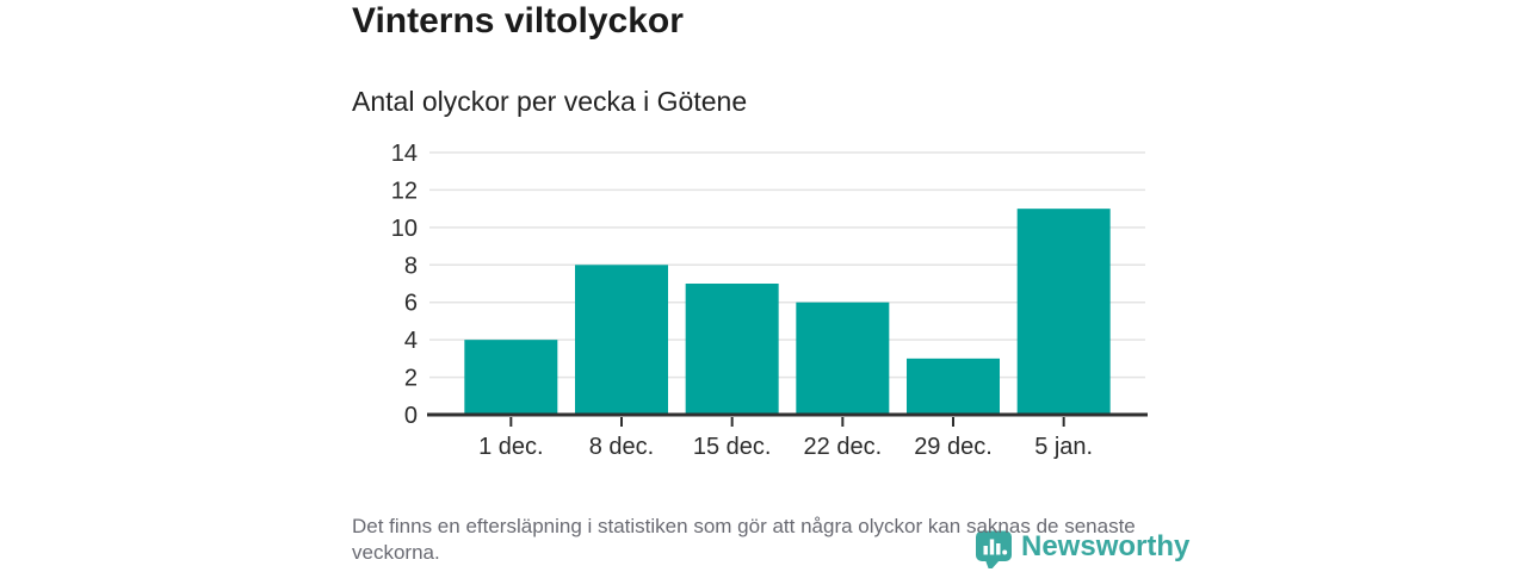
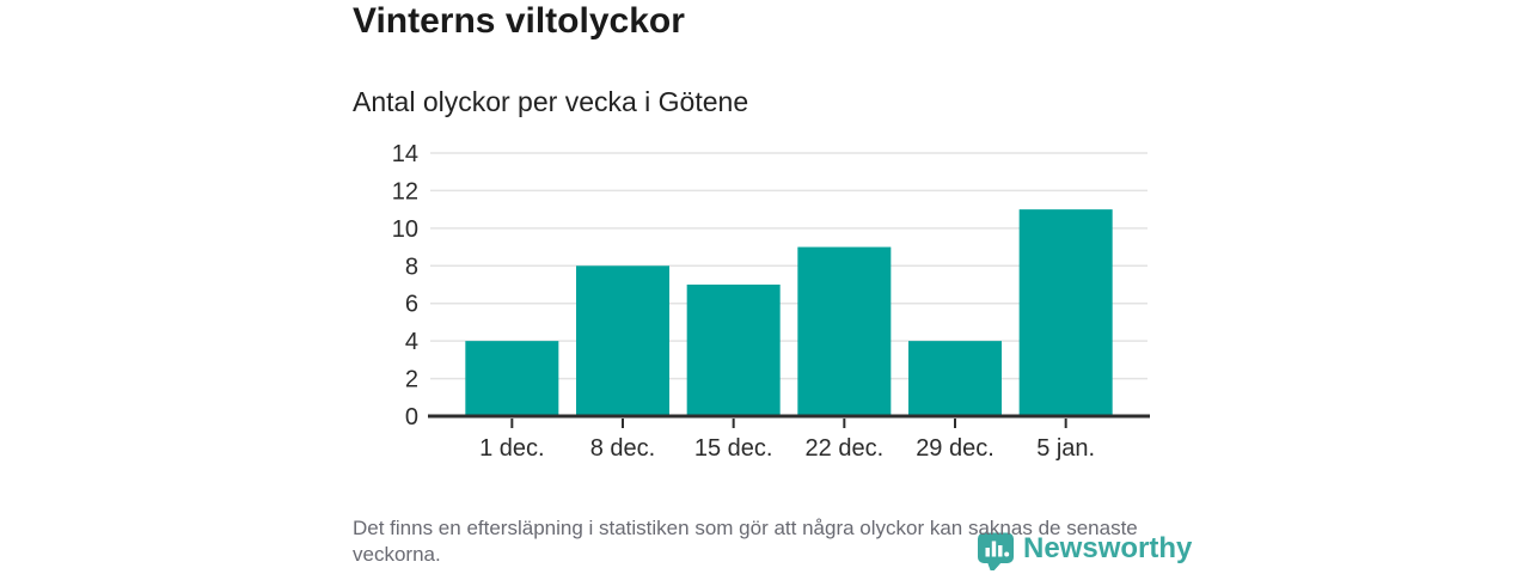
22 dec.: 6 -> 9
29 dec.: 3 -> 4
